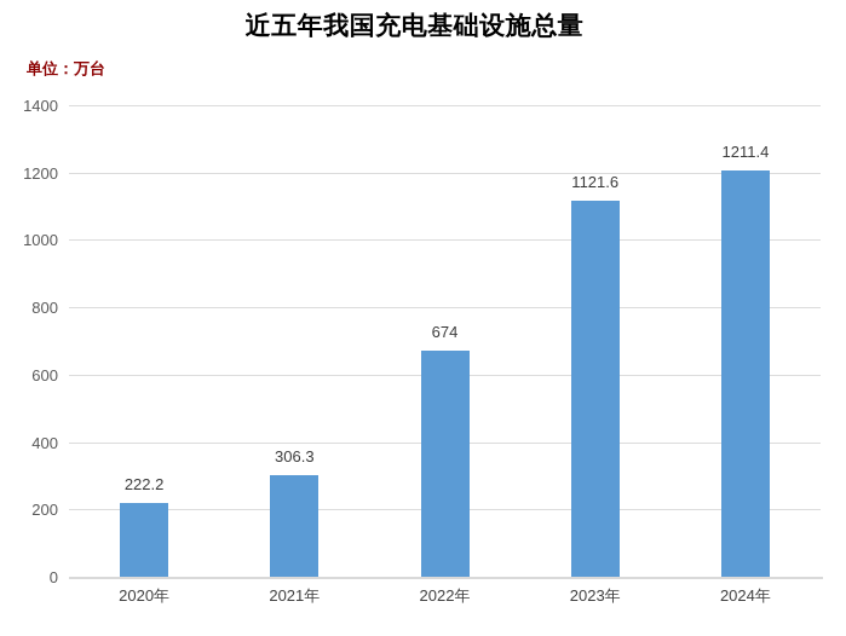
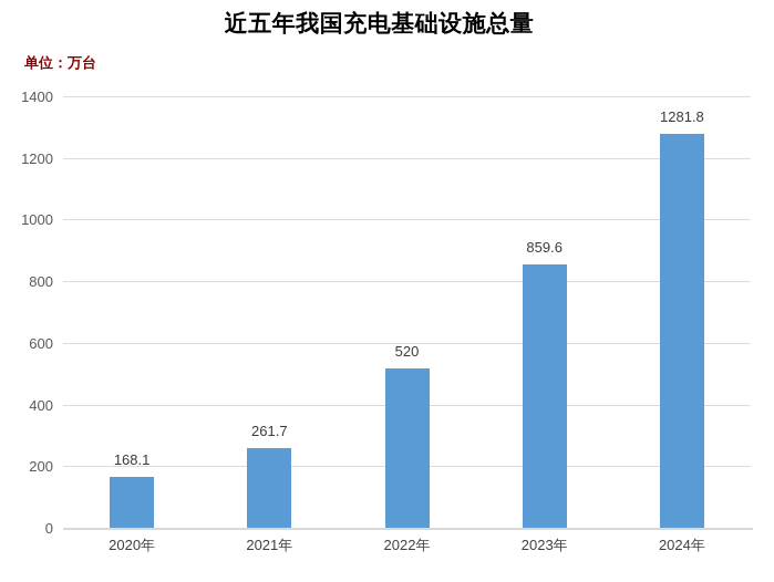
2020年: 222.2 -> 168.1
2021年: 306.3 -> 261.7
2022年: 674 -> 520
2023年: 1121.6 -> 859.6
2024年: 1211.4 -> 1281.8
